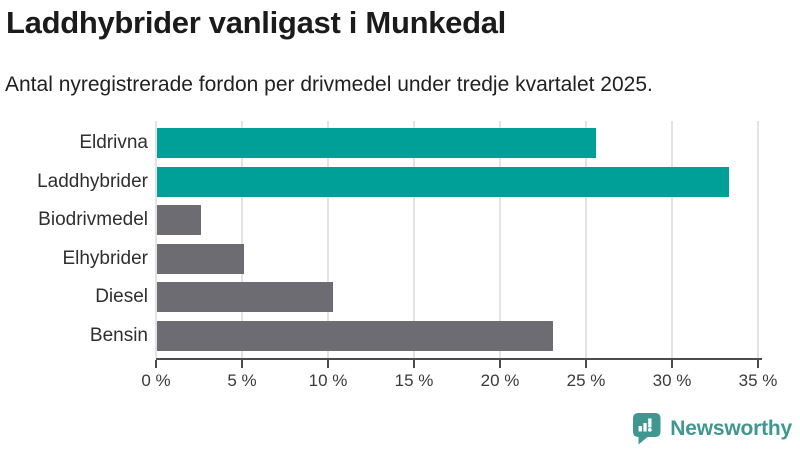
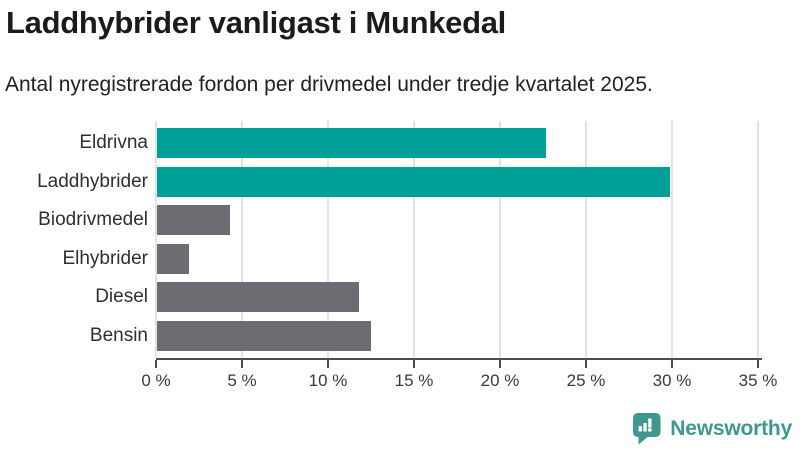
Eldrivna: 25.6% -> 22.7%
Laddhybrider: 33.3% -> 29.9%
Biodrivmedel: 2.6% -> 4.3%
Elhybrider: 5.1% -> 1.9%
Diesel: 10.3% -> 11.8%
Bensin: 23.1% -> 12.5%
